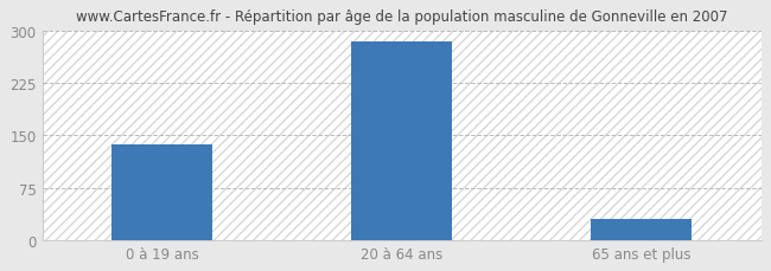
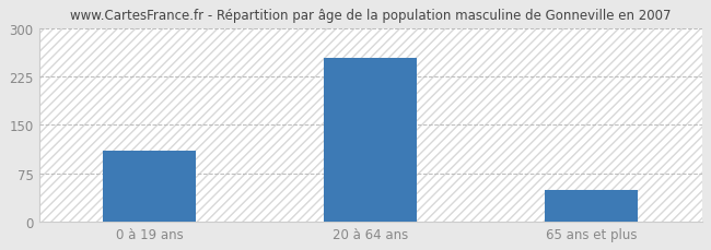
0 à 19 ans: 137 -> 110
20 à 64 ans: 285 -> 254
65 ans et plus: 30 -> 48
